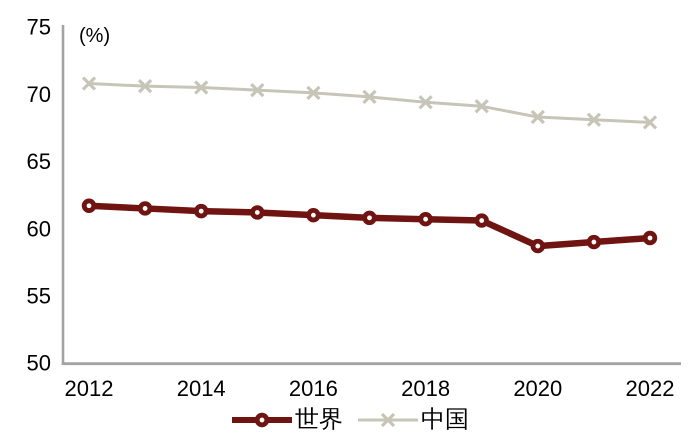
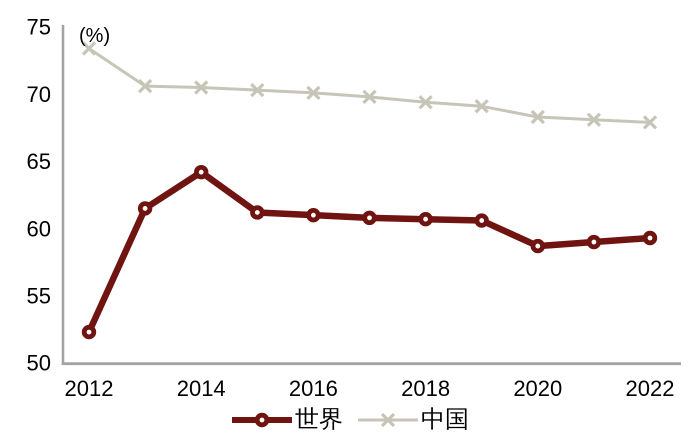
世界/2012: 61.7 -> 52.3
中国/2012: 70.8 -> 73.4
世界/2014: 61.3 -> 64.2
